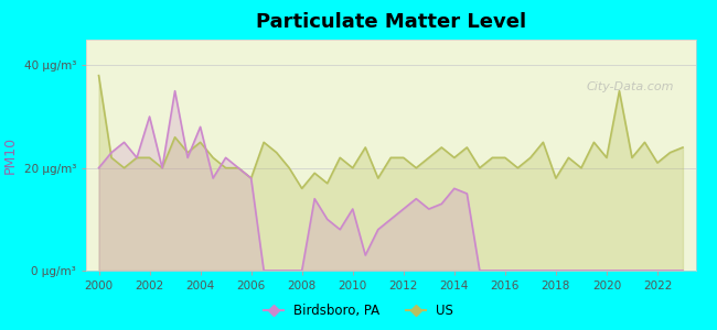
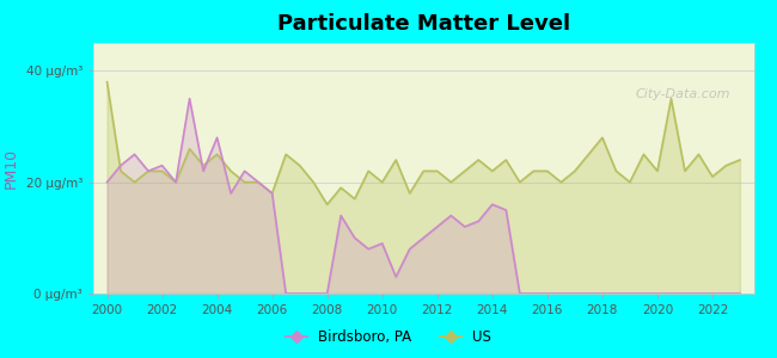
Birdsboro, PA/2002: 30 μg/m³ -> 23 μg/m³
Birdsboro, PA/2010: 12 μg/m³ -> 9 μg/m³
US/2018: 18 μg/m³ -> 28 μg/m³
